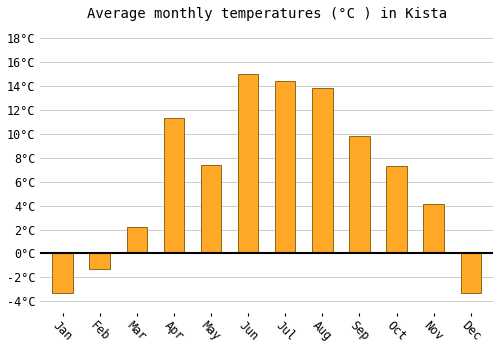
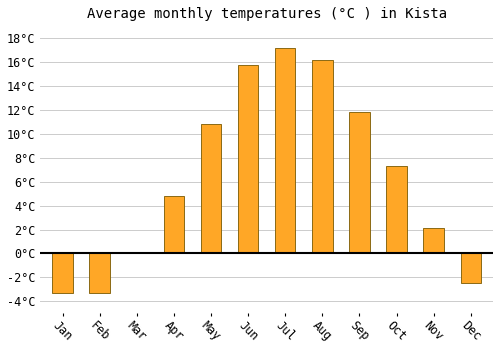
Feb: -1.3°C -> -3.3°C
Mar: 2.2°C -> 0.1°C
Apr: 11.3°C -> 4.8°C
May: 7.4°C -> 10.8°C
Jun: 15.0°C -> 15.8°C
Jul: 14.4°C -> 17.2°C
Aug: 13.8°C -> 16.2°C
Sep: 9.8°C -> 11.8°C
Nov: 4.1°C -> 2.1°C
Dec: -3.3°C -> -2.5°C
